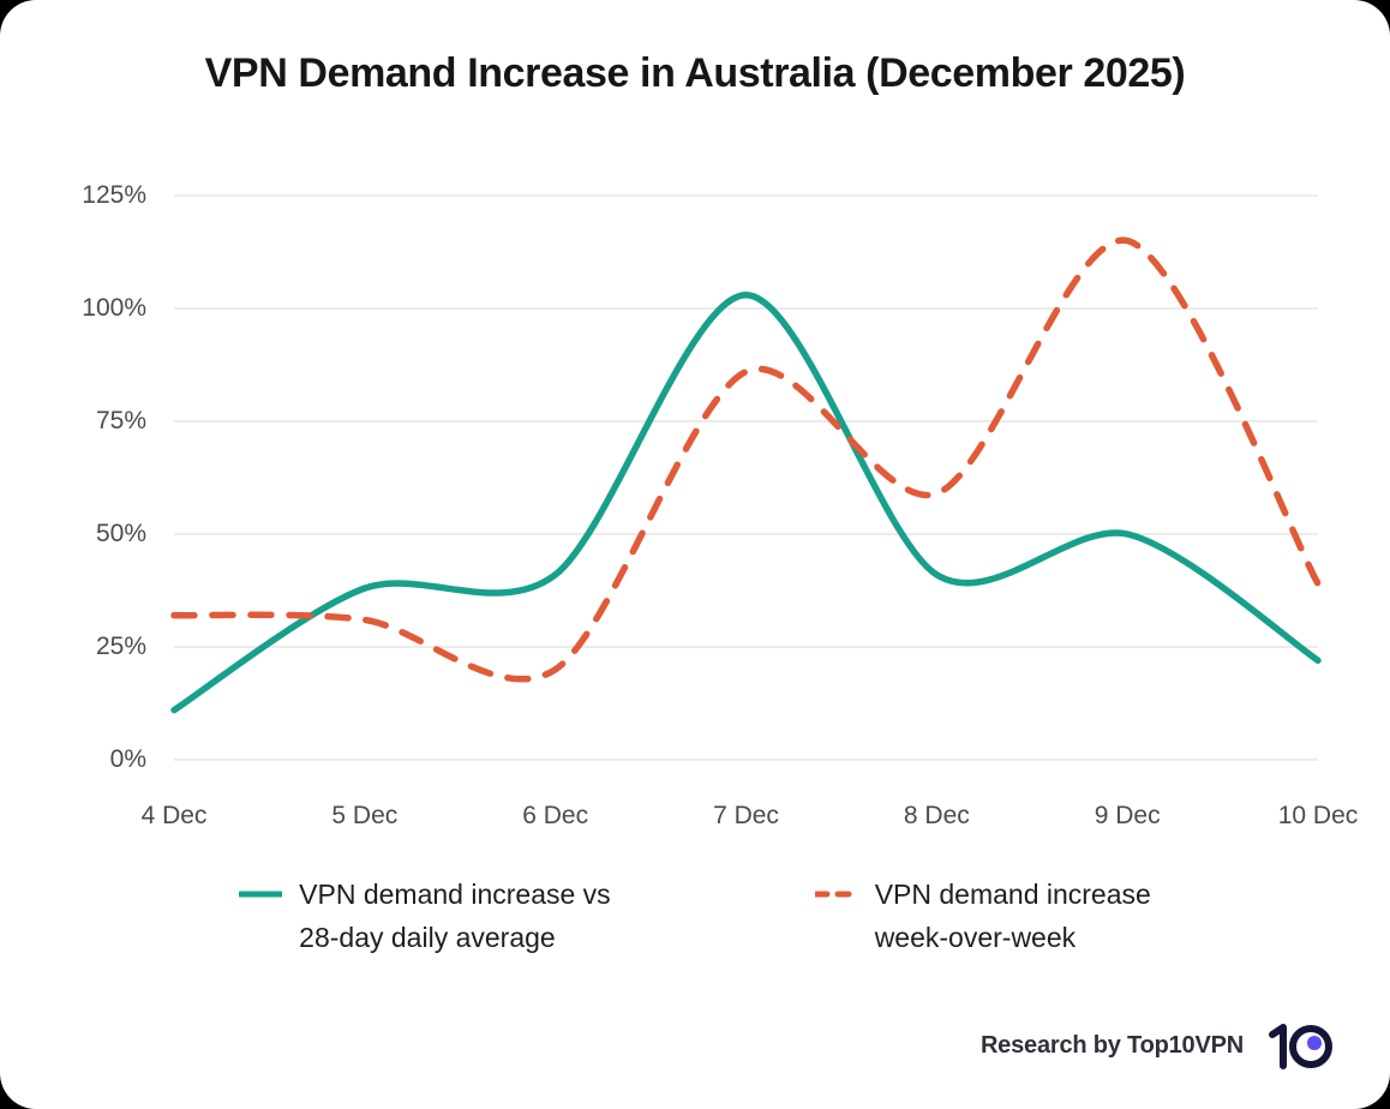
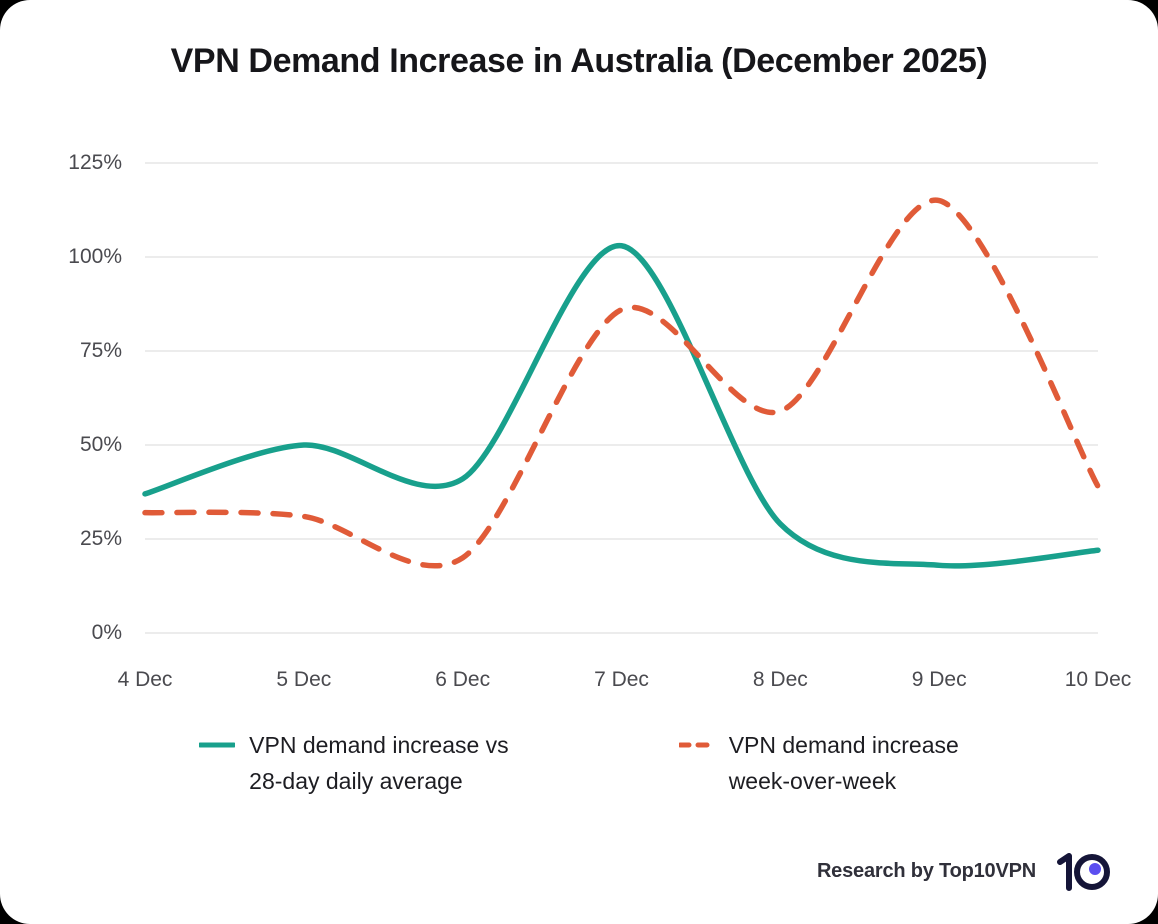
VPN demand increase vs 28-day daily average/4 Dec: 11% -> 37%
VPN demand increase vs 28-day daily average/5 Dec: 38% -> 50%
VPN demand increase vs 28-day daily average/8 Dec: 41% -> 29%
VPN demand increase vs 28-day daily average/9 Dec: 50% -> 18%
